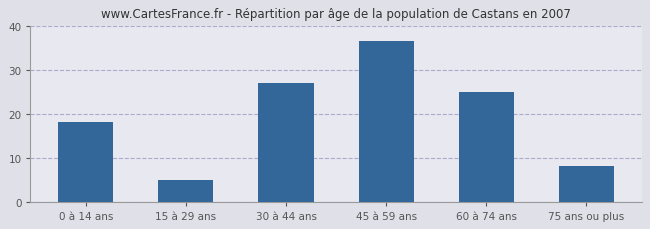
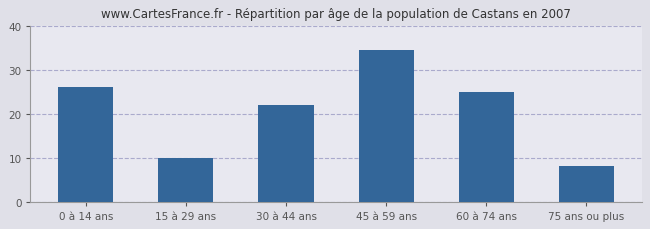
0 à 14 ans: 18.0 -> 26.0
15 à 29 ans: 5.0 -> 10.0
30 à 44 ans: 27.0 -> 22.0
45 à 59 ans: 36.5 -> 34.5
